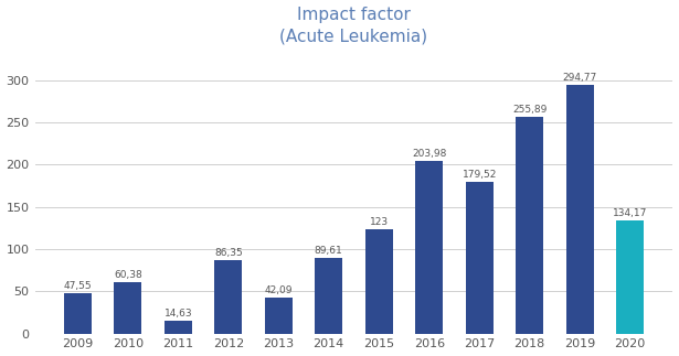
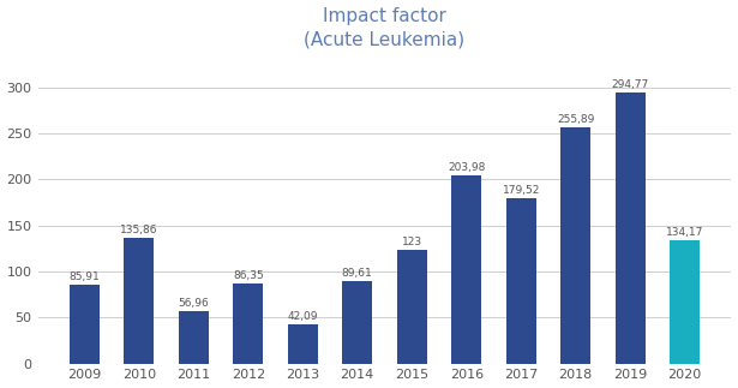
2009: 47,55 -> 85,91
2010: 60,38 -> 135,86
2011: 14,63 -> 56,96
